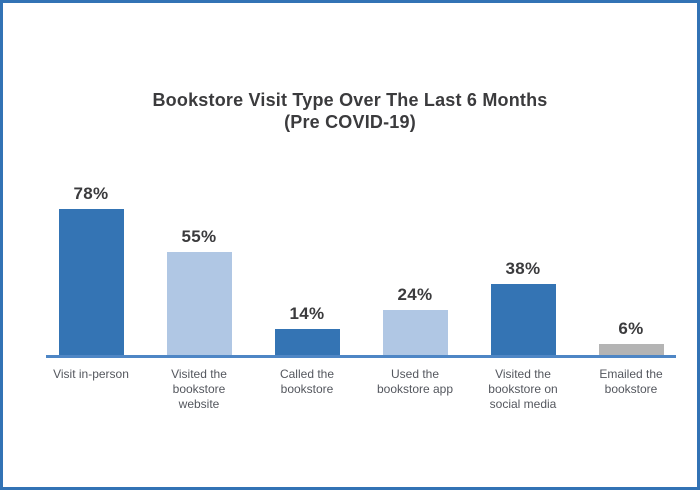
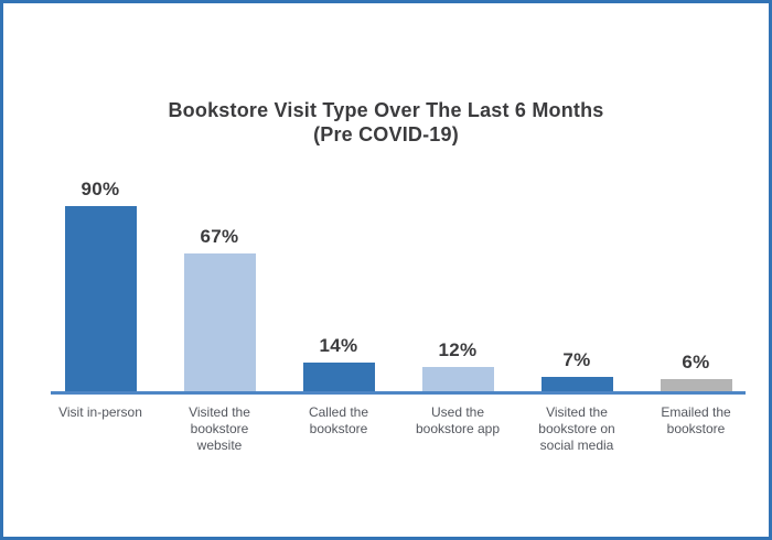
Visit in-person: 78% -> 90%
Visited the bookstore website: 55% -> 67%
Used the bookstore app: 24% -> 12%
Visited the bookstore on social media: 38% -> 7%
